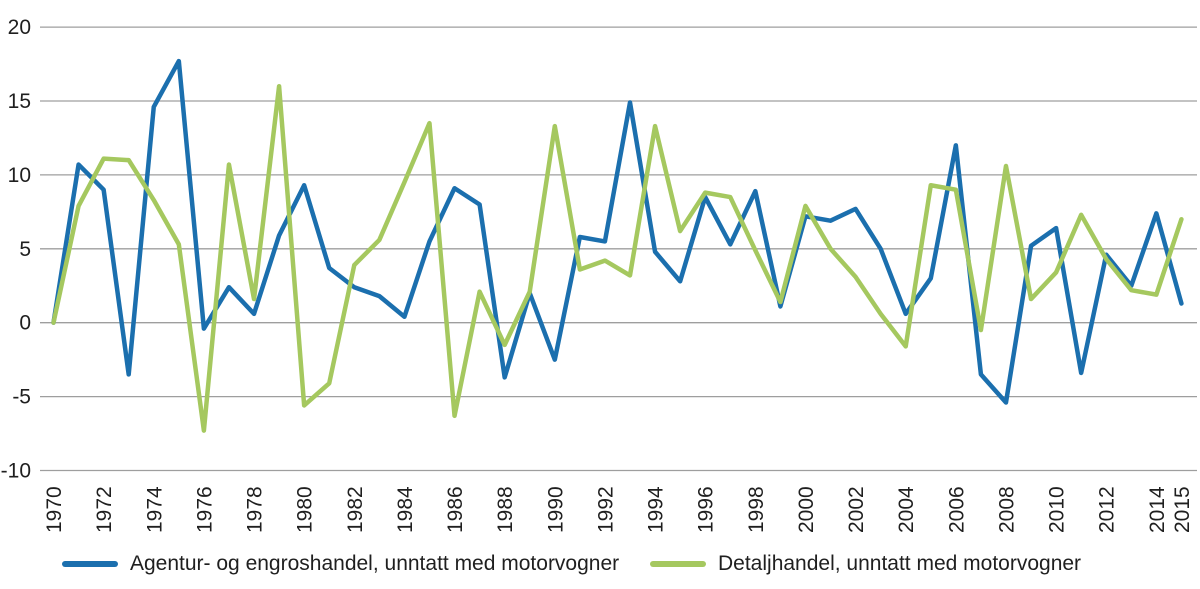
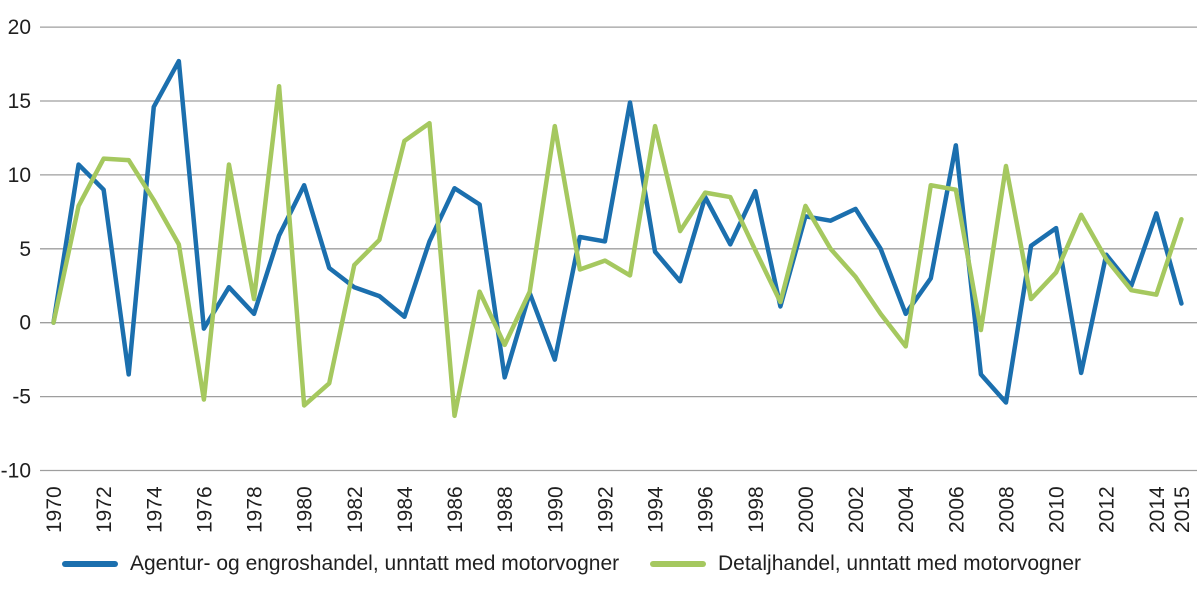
Detaljhandel, unntatt med motorvogner/1976: -7.3 -> -5.2
Detaljhandel, unntatt med motorvogner/1984: 9.5 -> 12.3
